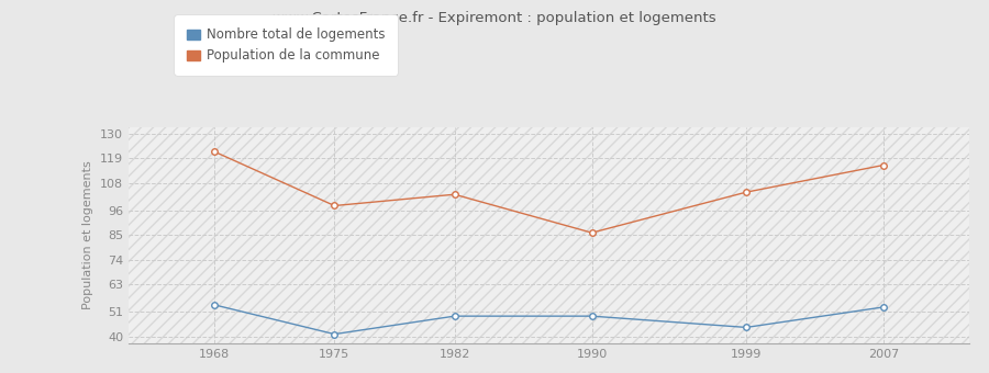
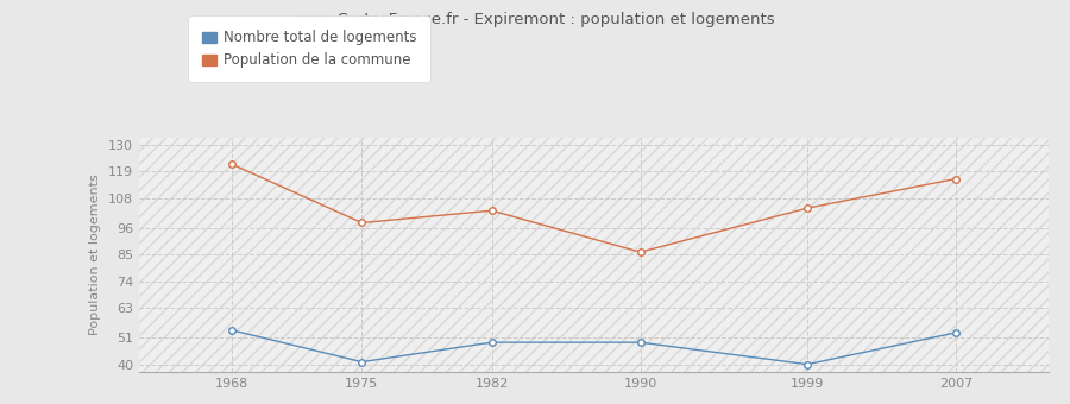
Nombre total de logements/1999: 44 -> 40
